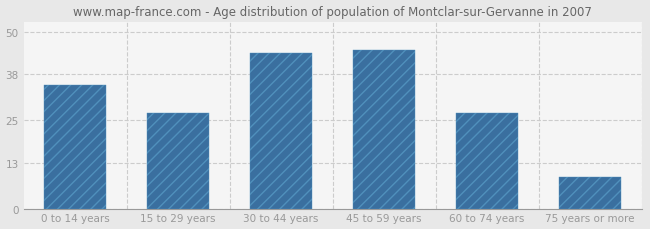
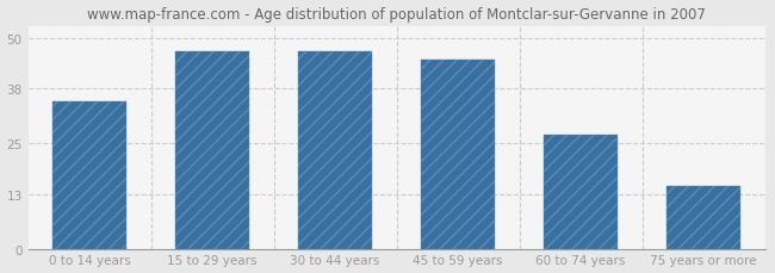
15 to 29 years: 27 -> 47
30 to 44 years: 44 -> 47
75 years or more: 9 -> 15
